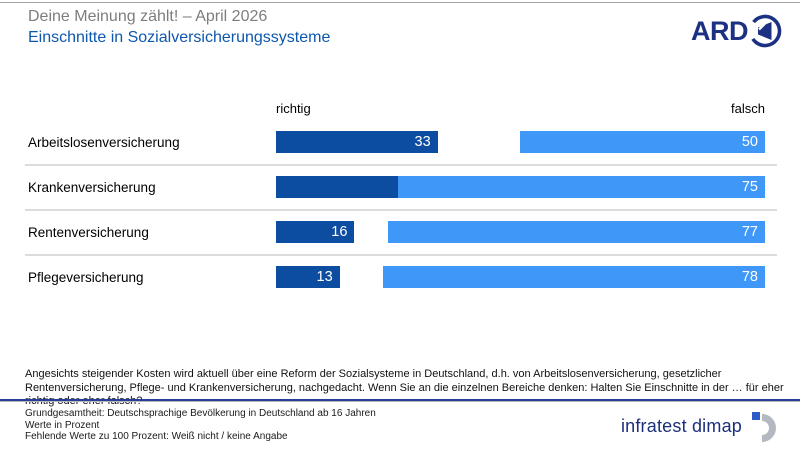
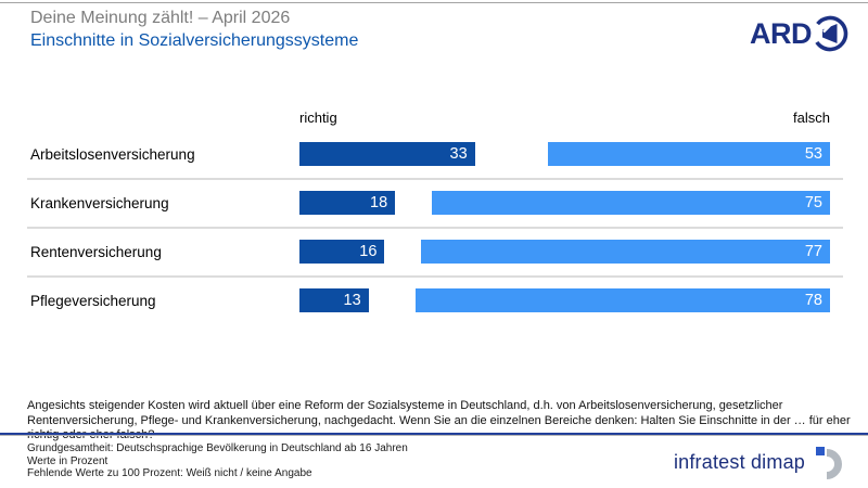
falsch/Arbeitslosenversicherung: 50 -> 53
richtig/Krankenversicherung: 30 -> 18
